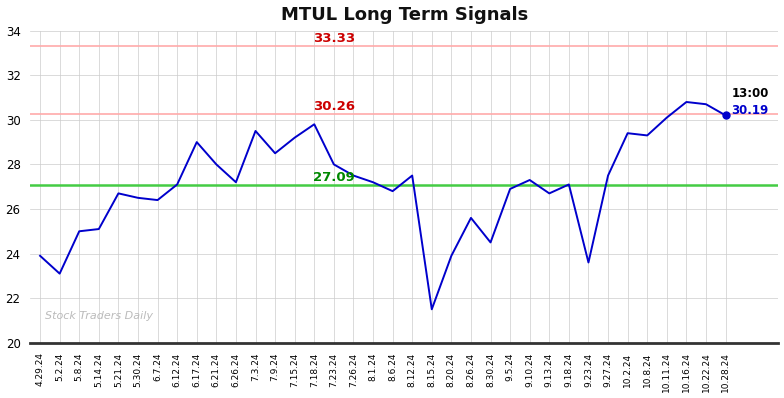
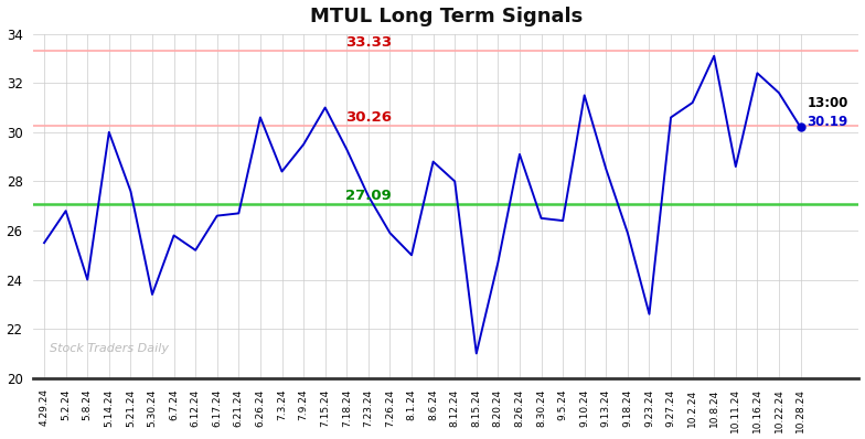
4.29.24: 23.9 -> 25.5
5.2.24: 23.1 -> 26.8
5.8.24: 25.0 -> 24.0
5.14.24: 25.1 -> 30.0
5.21.24: 26.7 -> 27.6
5.30.24: 26.5 -> 23.4
6.7.24: 26.4 -> 25.8
6.12.24: 27.1 -> 25.2
6.17.24: 29.0 -> 26.6
6.21.24: 28.0 -> 26.7
6.26.24: 27.2 -> 30.6
7.3.24: 29.5 -> 28.4
7.9.24: 28.5 -> 29.5
7.15.24: 29.2 -> 31.0
7.18.24: 29.8 -> 29.3
7.23.24: 28.0 -> 27.4
7.26.24: 27.5 -> 25.9
8.1.24: 27.2 -> 25.0
8.6.24: 26.8 -> 28.8
8.12.24: 27.5 -> 28.0
8.15.24: 21.5 -> 21.0
8.20.24: 23.9 -> 24.7
8.26.24: 25.6 -> 29.1
8.30.24: 24.5 -> 26.5
9.5.24: 26.9 -> 26.4
9.10.24: 27.3 -> 31.5
9.13.24: 26.7 -> 28.5
9.18.24: 27.1 -> 25.9
9.23.24: 23.6 -> 22.6
9.27.24: 27.5 -> 30.6
10.2.24: 29.4 -> 31.2
10.8.24: 29.3 -> 33.1
10.11.24: 30.1 -> 28.6
10.16.24: 30.8 -> 32.4
10.22.24: 30.7 -> 31.6
